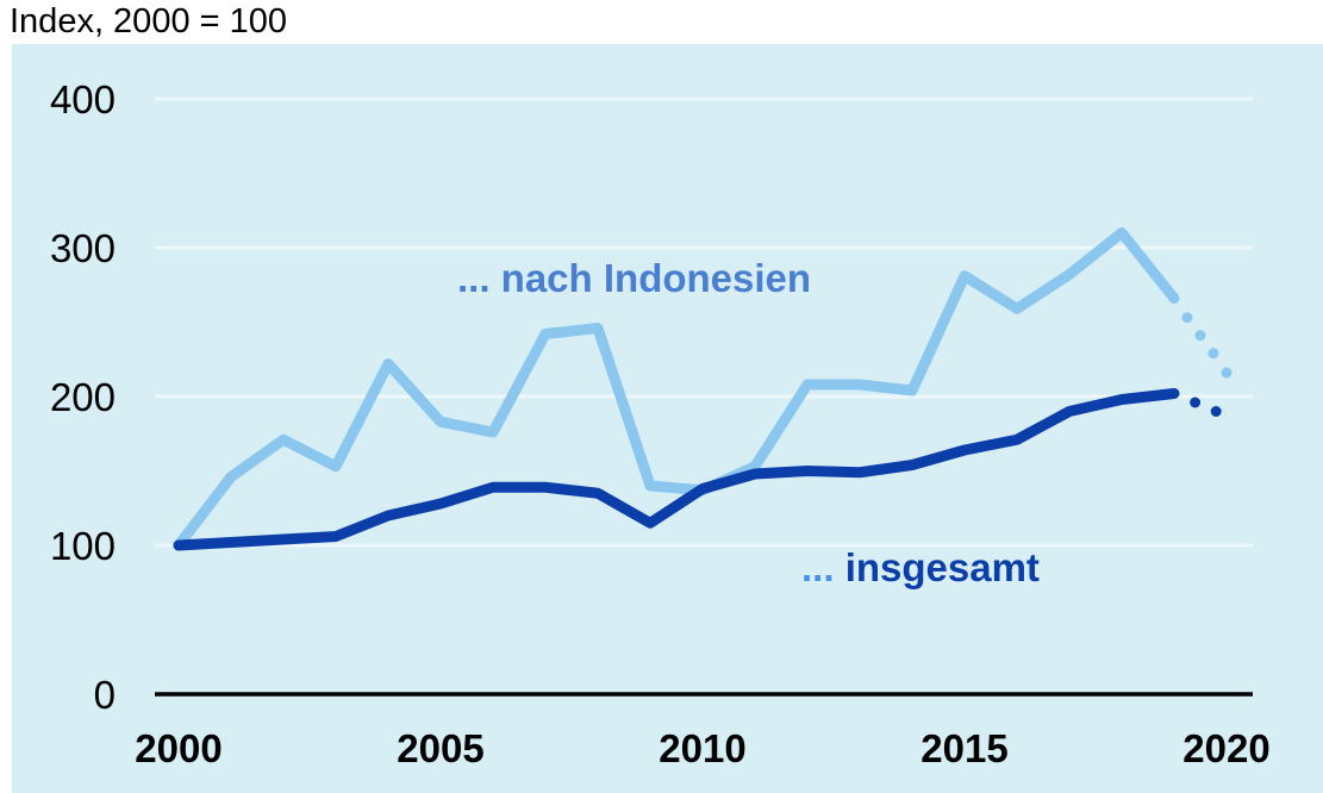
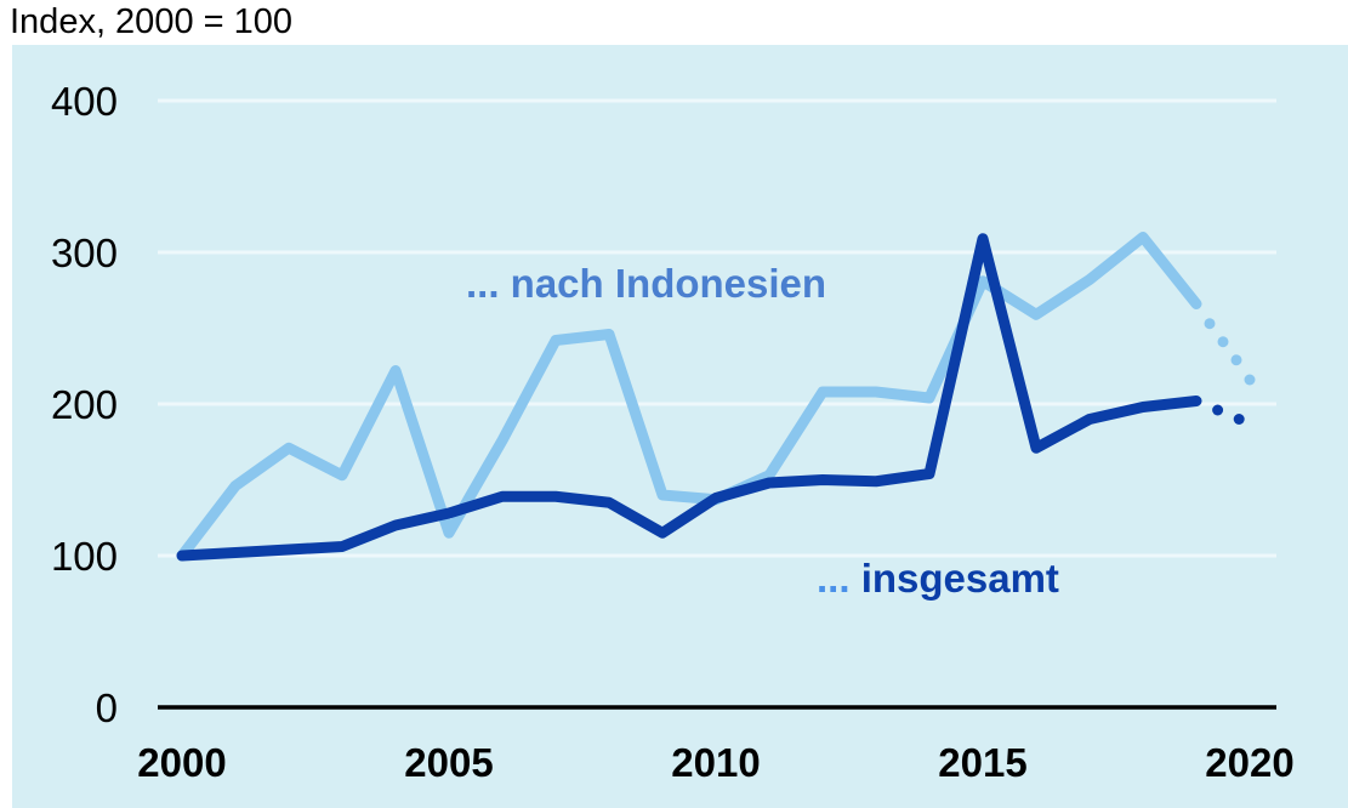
... nach Indonesien/2005: 183 -> 115
... insgesamt/2015: 164 -> 309
